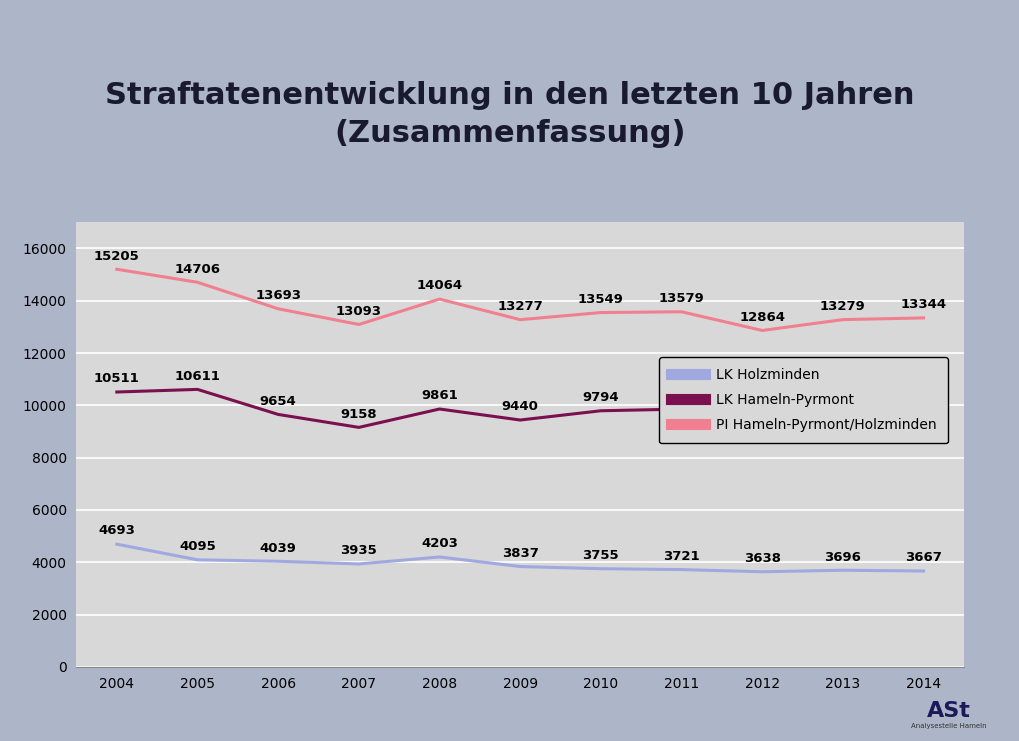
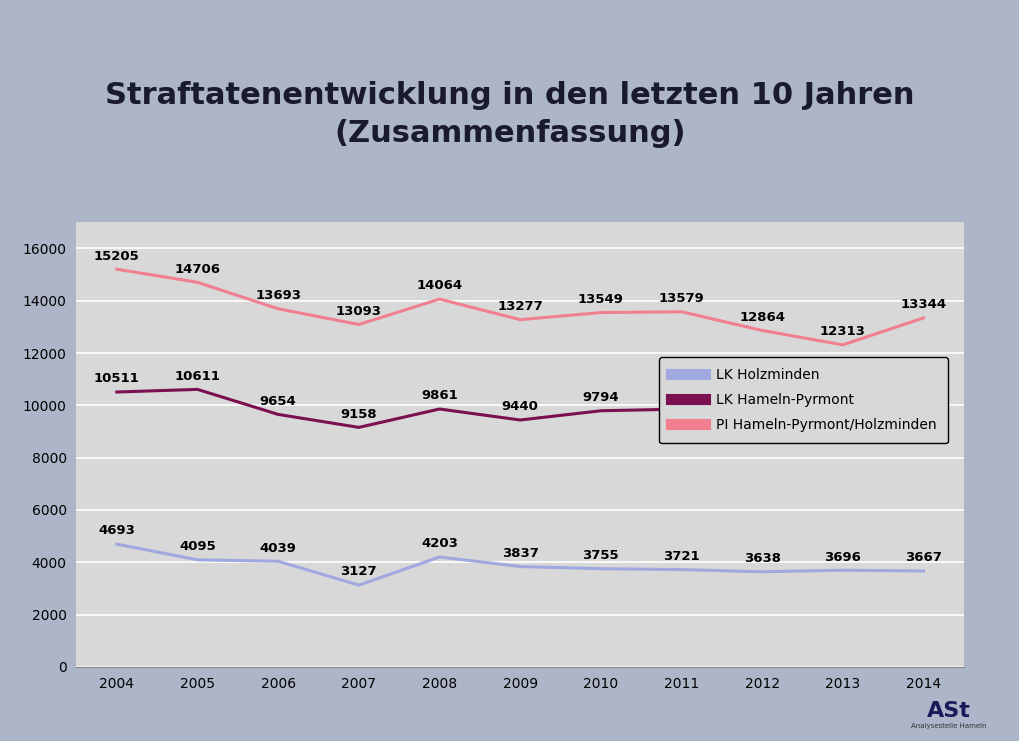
LK Holzminden/2007: 3935 -> 3127
PI Hameln-Pyrmont/Holzminden/2013: 13279 -> 12313
